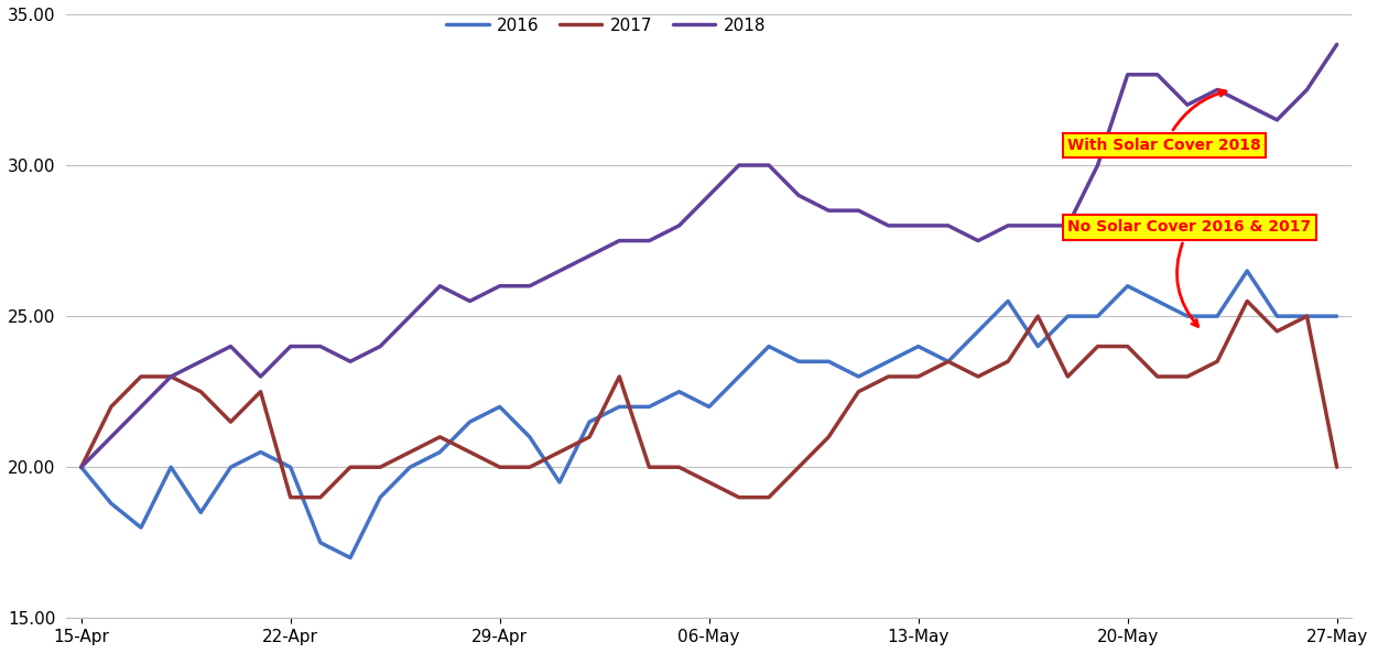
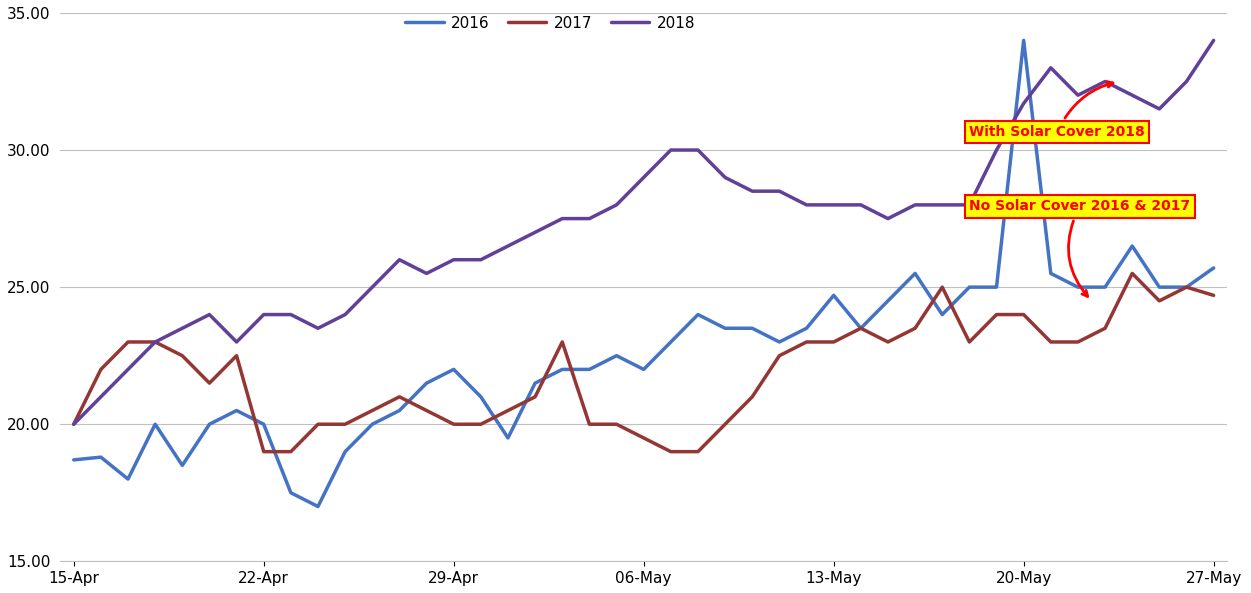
2016/15-Apr: 20.0 -> 18.7
2016/13-May: 24.0 -> 24.7
2016/20-May: 26.0 -> 34.0
2018/20-May: 33.0 -> 31.7
2016/27-May: 25.0 -> 25.7
2017/27-May: 20.0 -> 24.7
